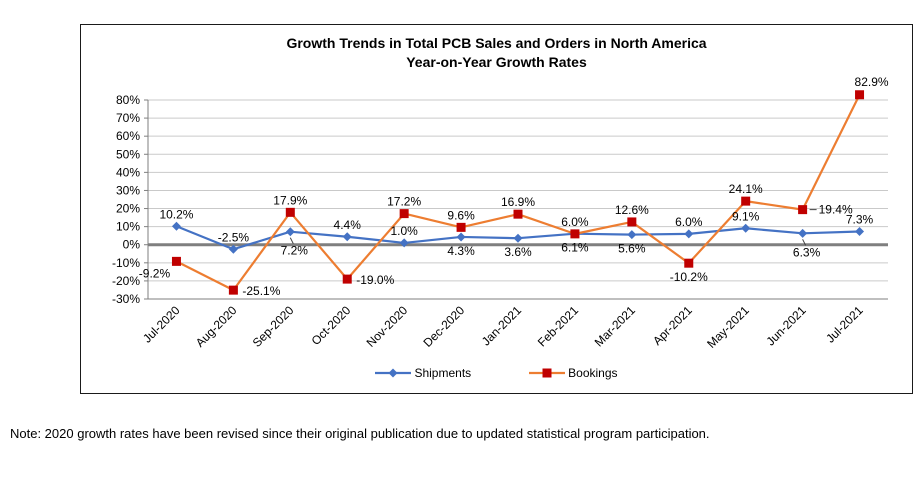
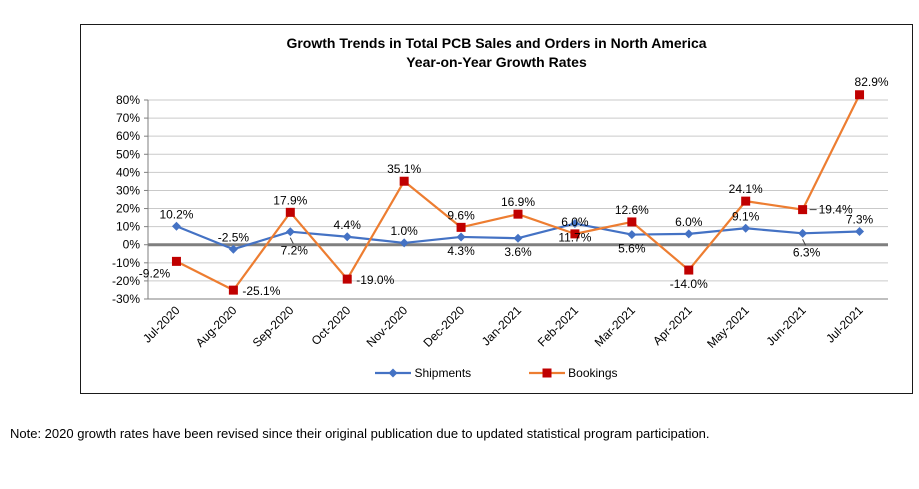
Bookings/Nov-2020: 17.2% -> 35.1%
Shipments/Feb-2021: 6.1% -> 11.7%
Bookings/Apr-2021: -10.2% -> -14.0%
